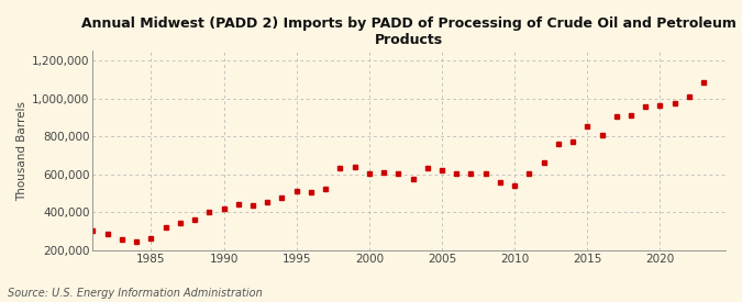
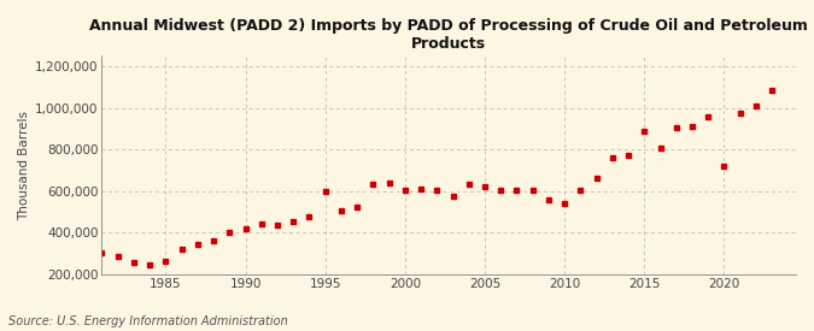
1995: 510,000 -> 600,000
2015: 850,000 -> 890,000
2020: 960,000 -> 720,000
